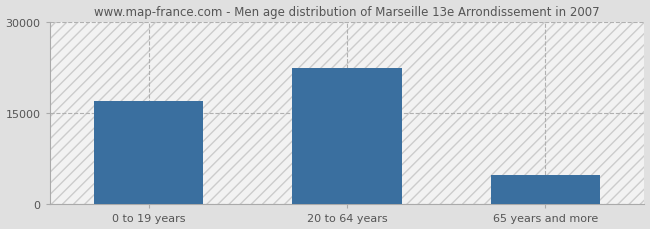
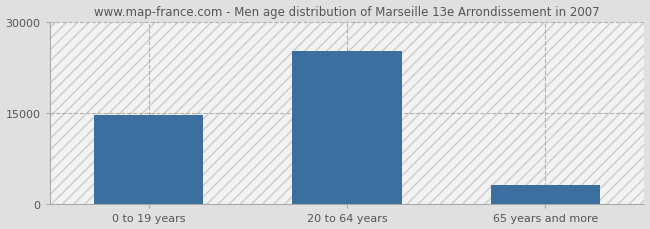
0 to 19 years: 17000 -> 14600
20 to 64 years: 22400 -> 25200
65 years and more: 4800 -> 3200
